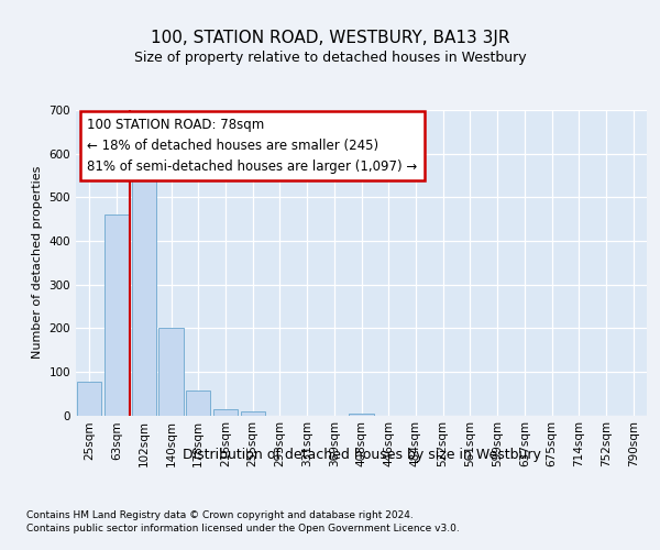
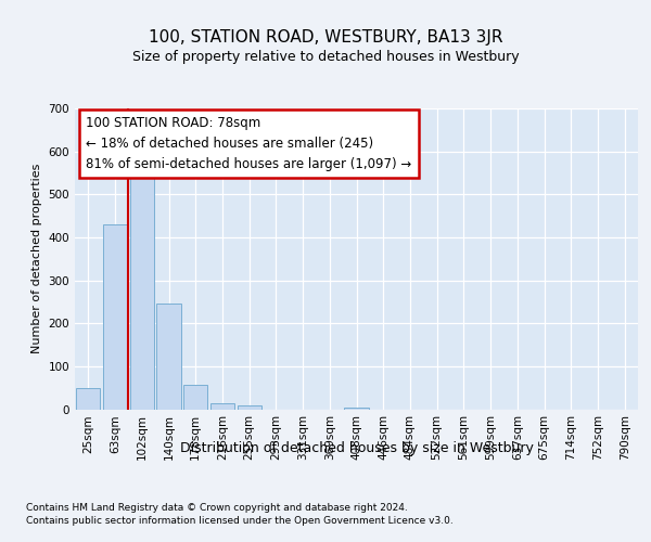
25sqm: 78 -> 50
63sqm: 460 -> 430
140sqm: 200 -> 245
